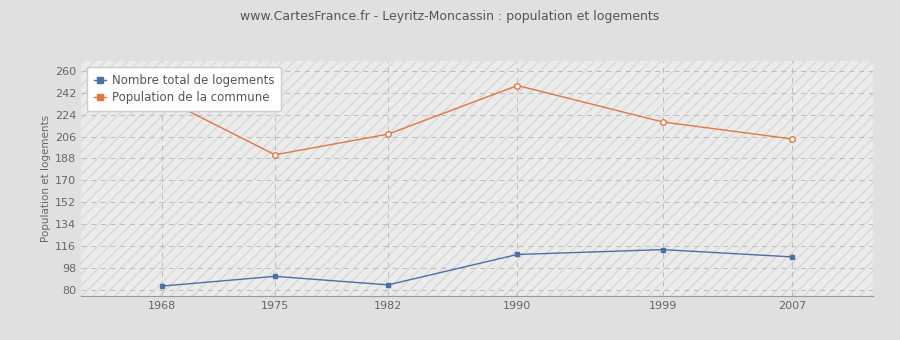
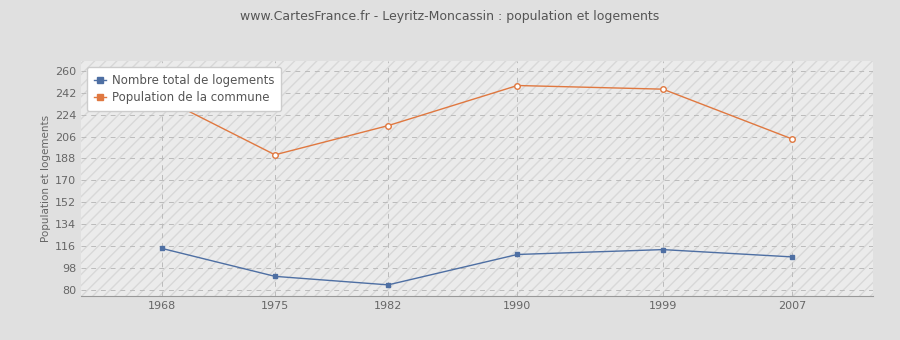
Nombre total de logements/1968: 83 -> 114
Population de la commune/1982: 208 -> 215
Population de la commune/1999: 218 -> 245
